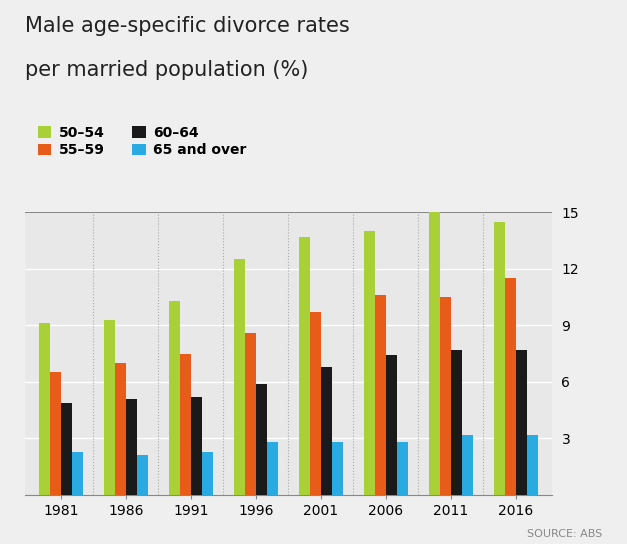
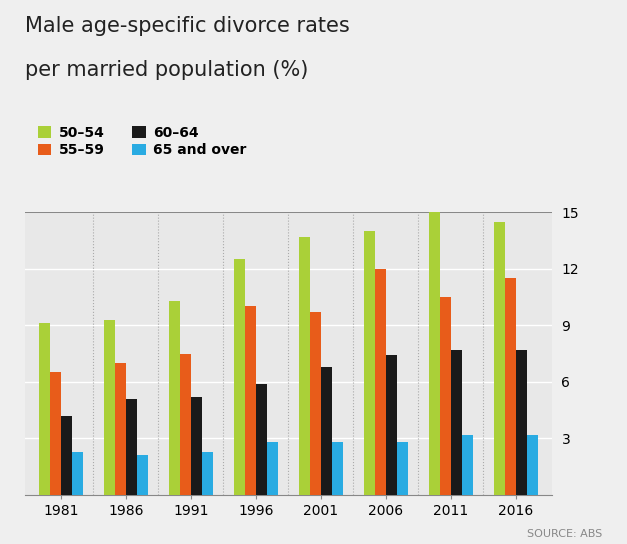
60–64/1981: 4.9 -> 4.2
55–59/1996: 8.6 -> 10.0
55–59/2006: 10.6 -> 12.0
